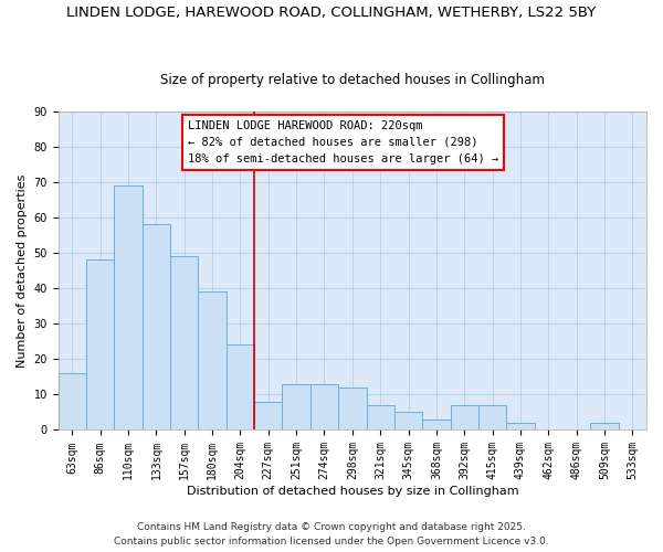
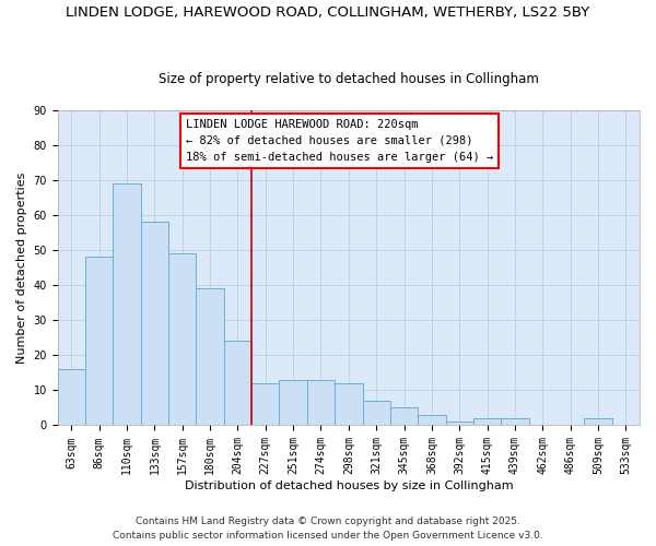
227sqm: 8 -> 12
392sqm: 7 -> 1
415sqm: 7 -> 2
